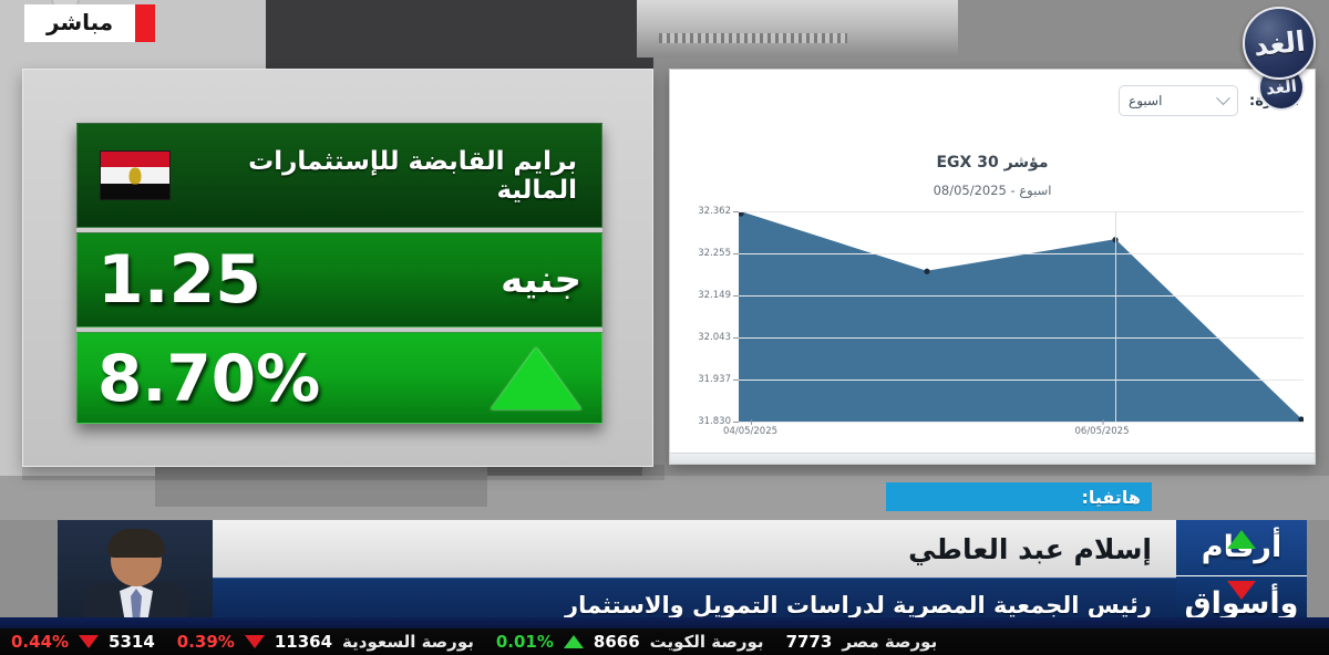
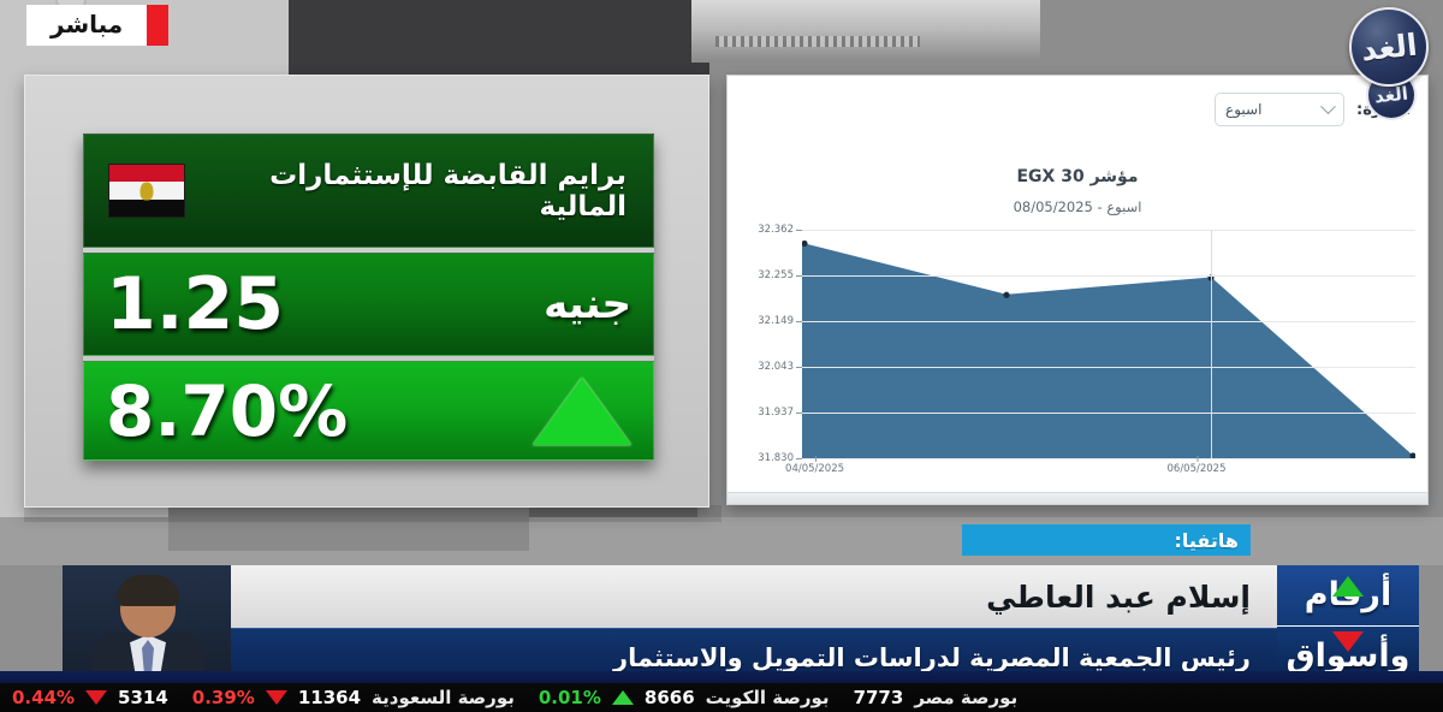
04/05/2025: 32.36 -> 32.33
06/05/2025: 32.29 -> 32.25
